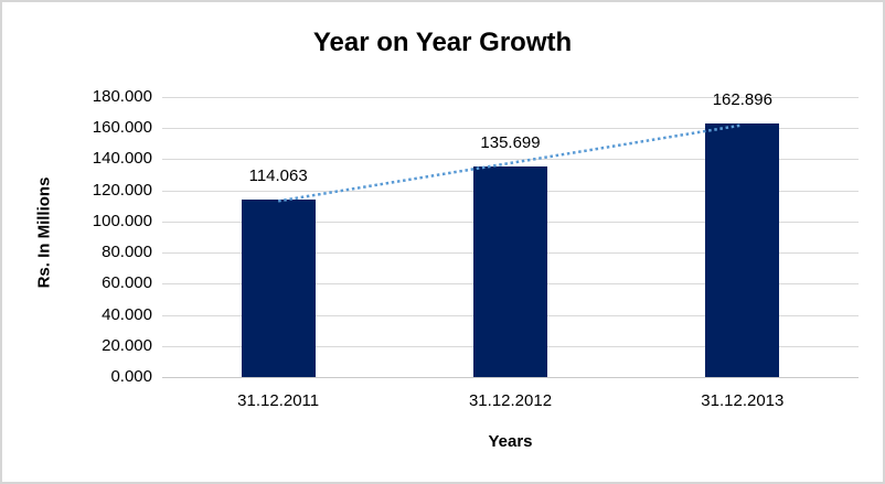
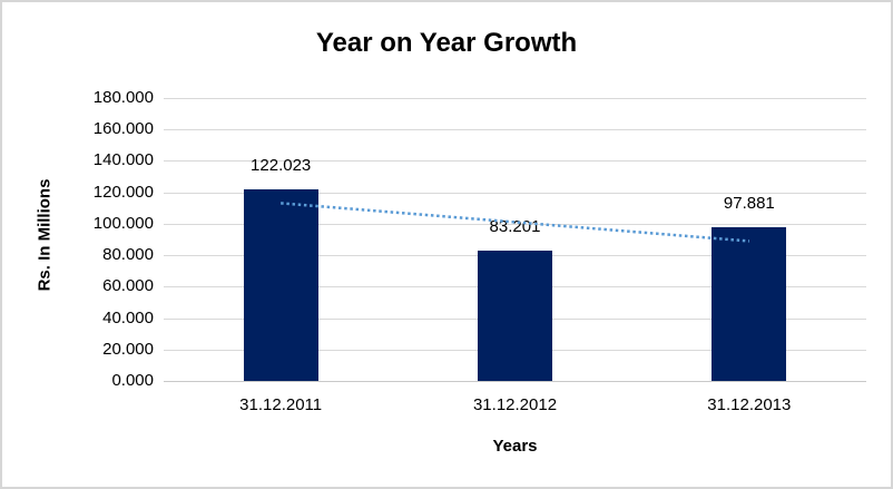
31.12.2011: 114.063 -> 122.023
31.12.2012: 135.699 -> 83.201
31.12.2013: 162.896 -> 97.881
